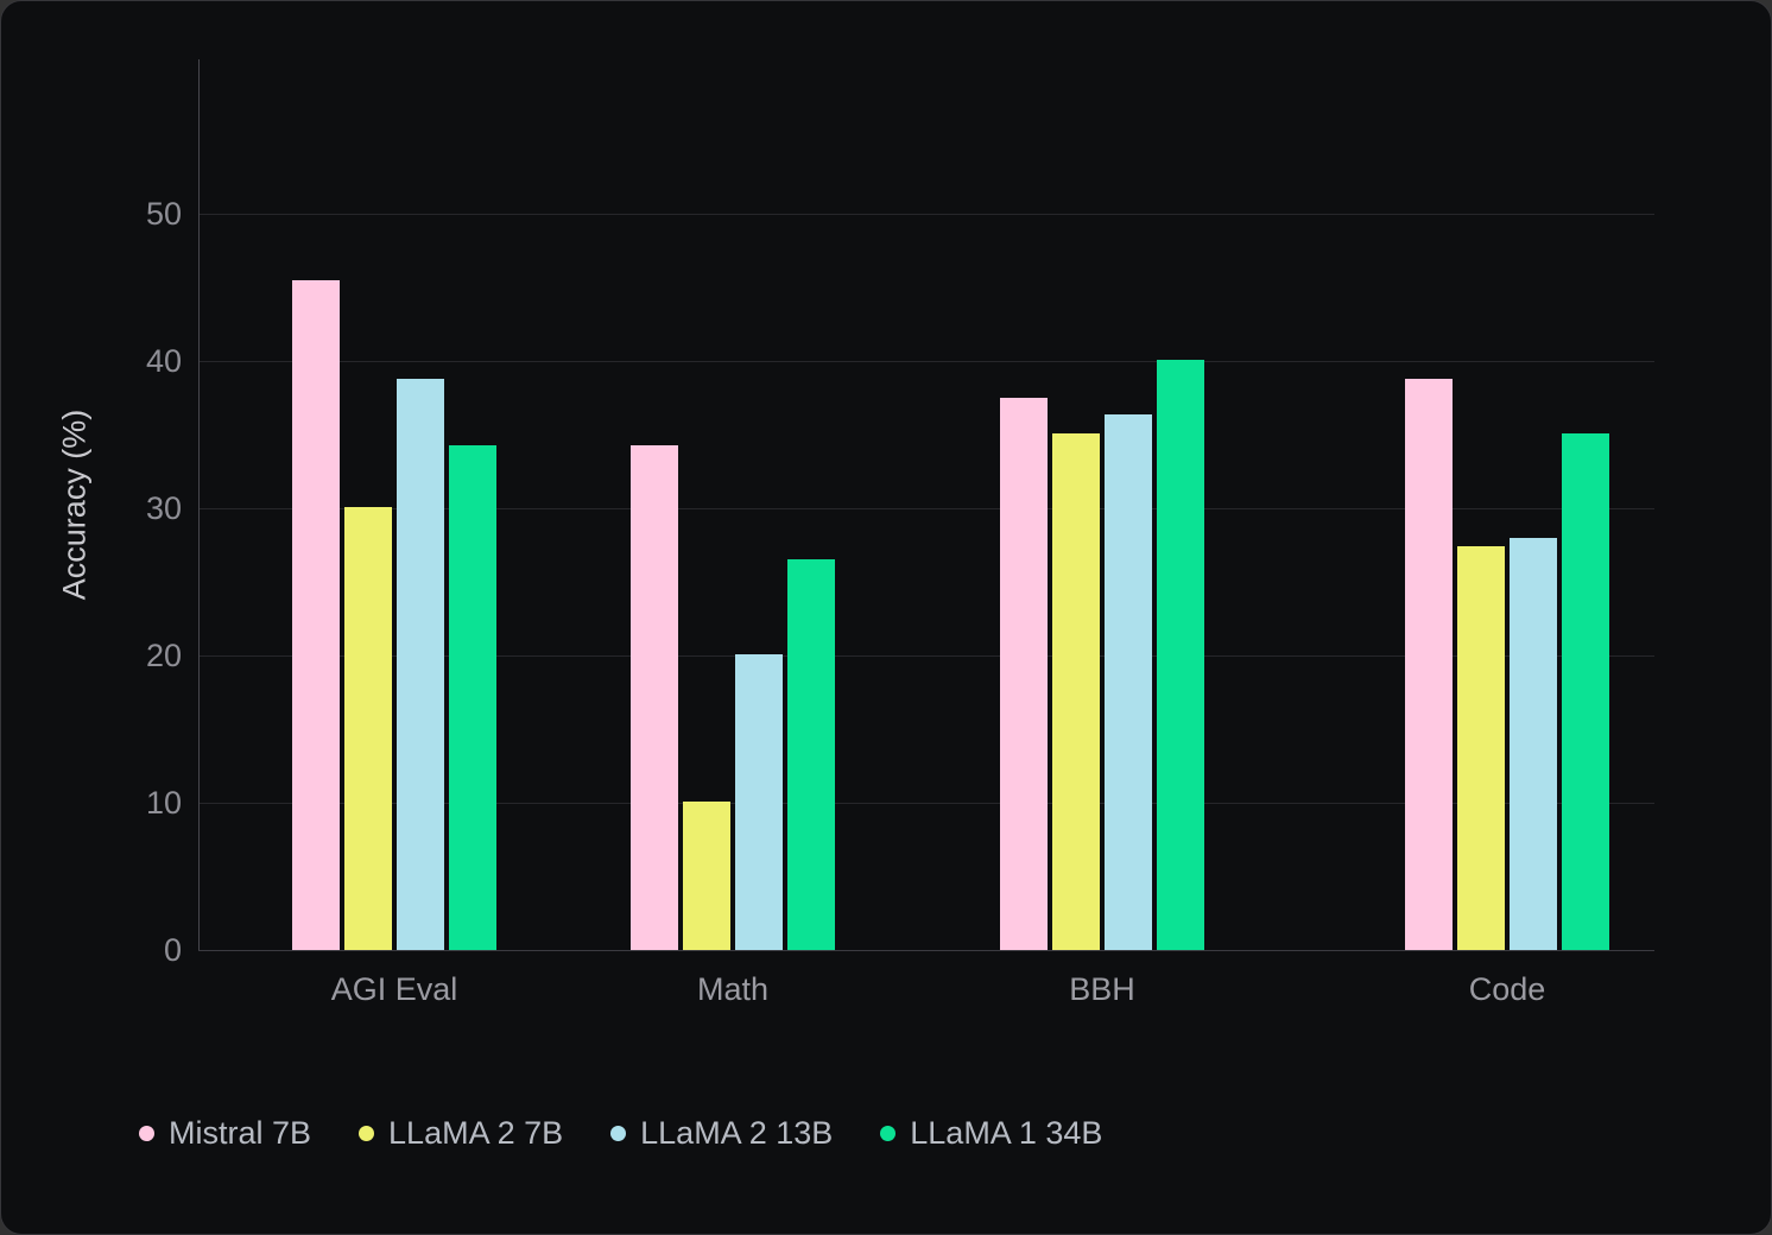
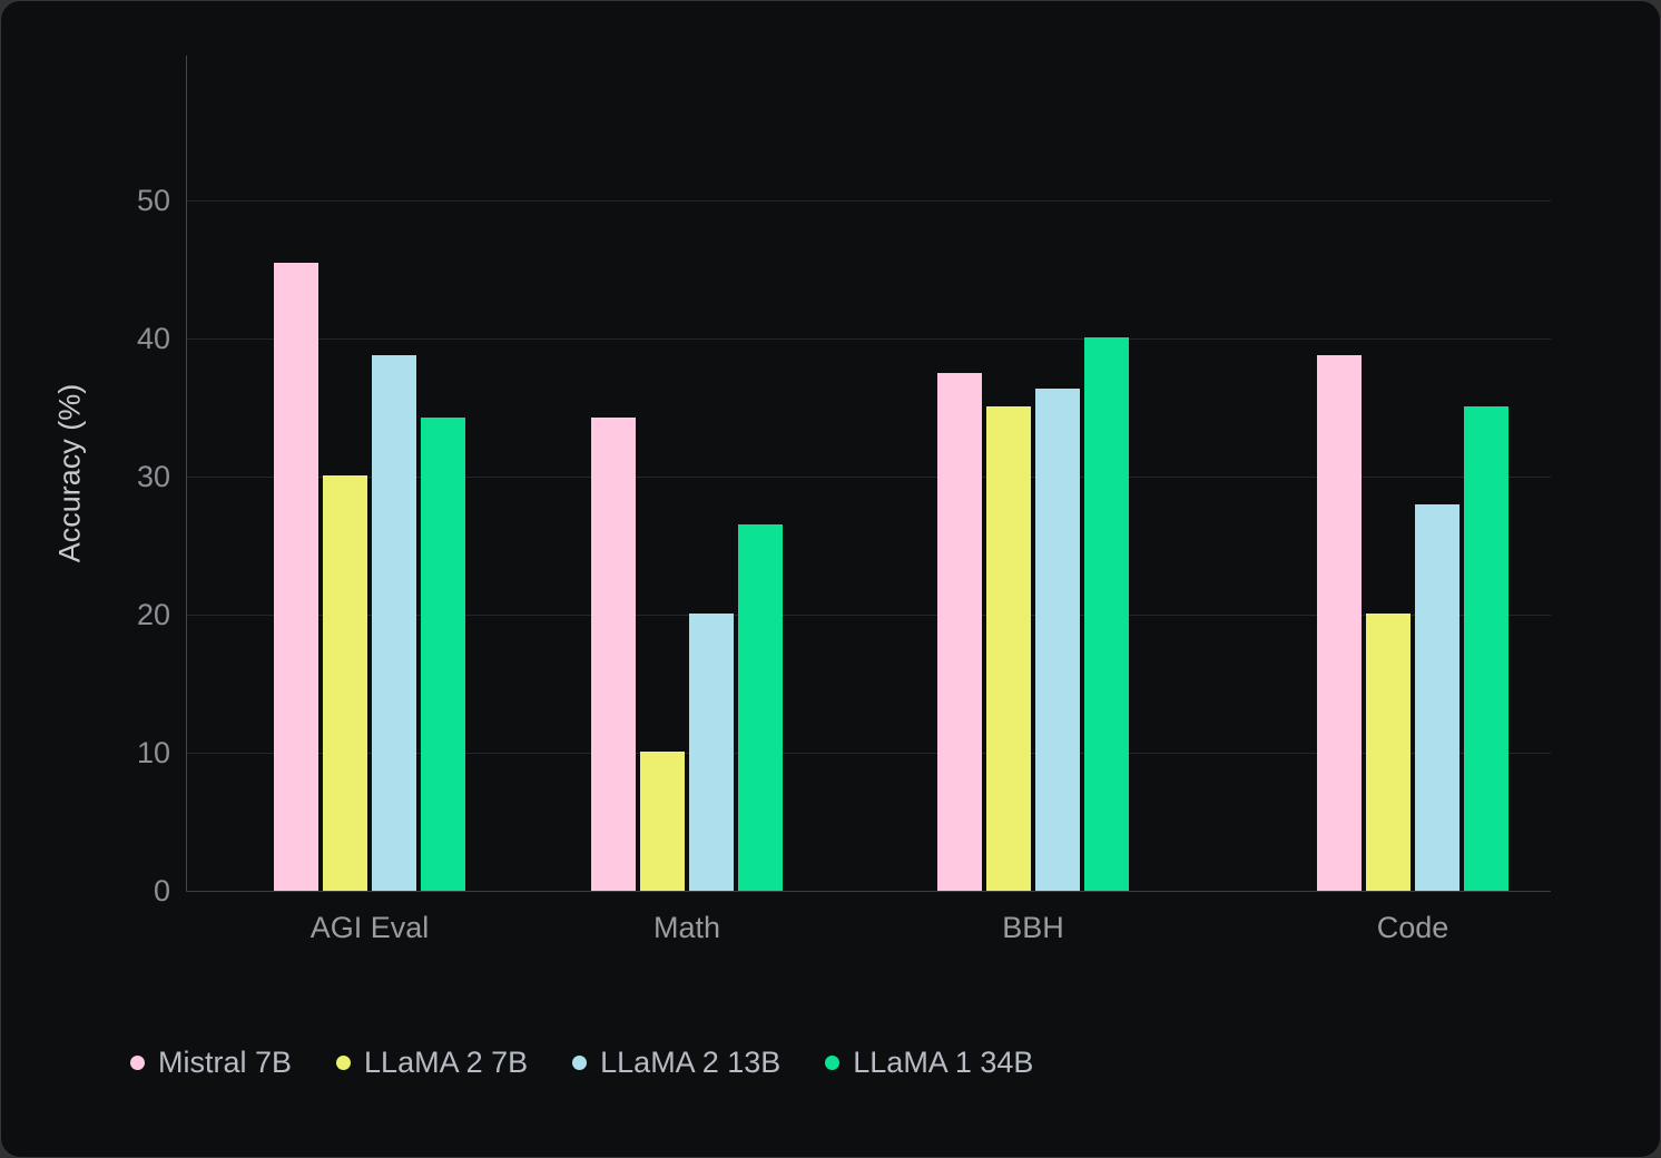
LLaMA 2 7B/Code: 27.4 -> 20.1
